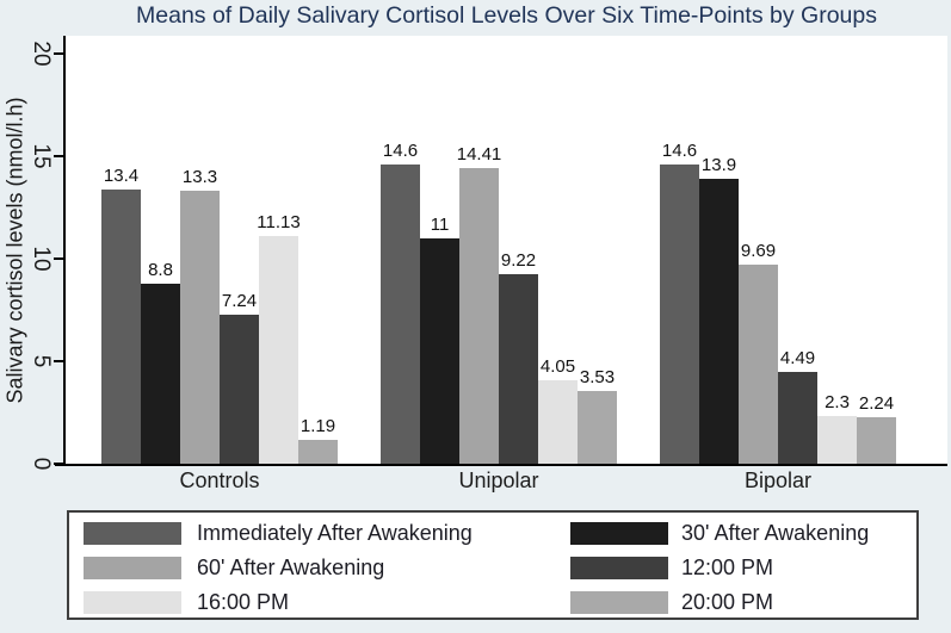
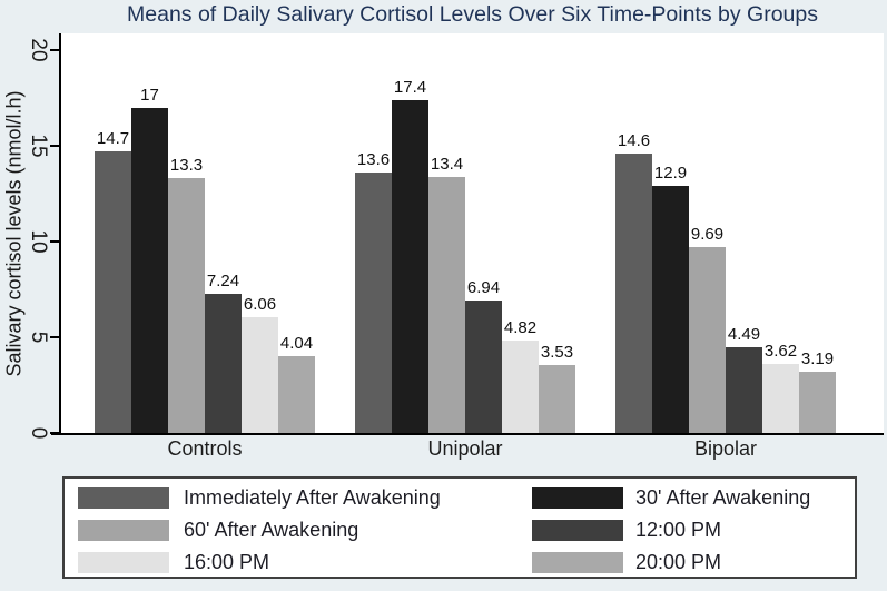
Immediately After Awakening/Controls: 13.4 -> 14.7
30' After Awakening/Controls: 8.8 -> 17
16:00 PM/Controls: 11.13 -> 6.06
20:00 PM/Controls: 1.19 -> 4.04
Immediately After Awakening/Unipolar: 14.6 -> 13.6
30' After Awakening/Unipolar: 11 -> 17.4
60' After Awakening/Unipolar: 14.41 -> 13.4
12:00 PM/Unipolar: 9.22 -> 6.94
16:00 PM/Unipolar: 4.05 -> 4.82
30' After Awakening/Bipolar: 13.9 -> 12.9
16:00 PM/Bipolar: 2.3 -> 3.62
20:00 PM/Bipolar: 2.24 -> 3.19
